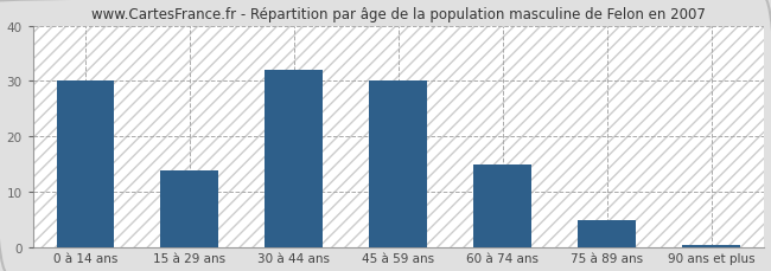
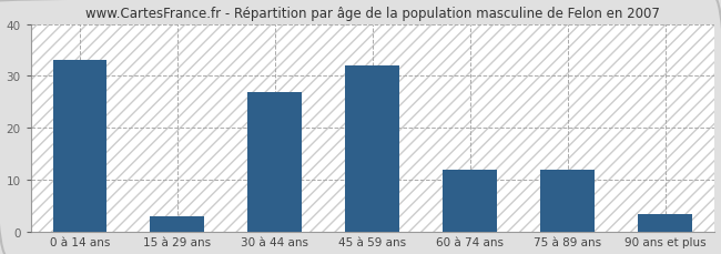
0 à 14 ans: 30.0 -> 33.0
15 à 29 ans: 14.0 -> 3.0
30 à 44 ans: 32.0 -> 27.0
45 à 59 ans: 30.0 -> 32.0
60 à 74 ans: 15.0 -> 12.0
75 à 89 ans: 5.0 -> 12.0
90 ans et plus: 0.5 -> 3.5
